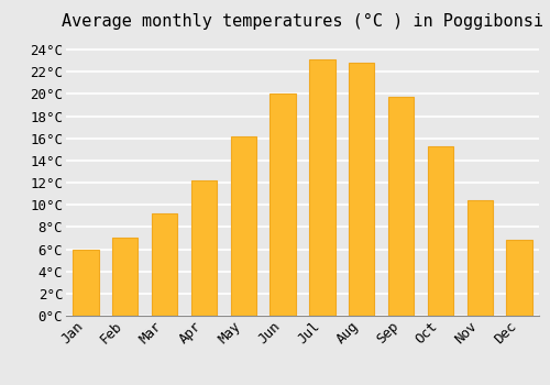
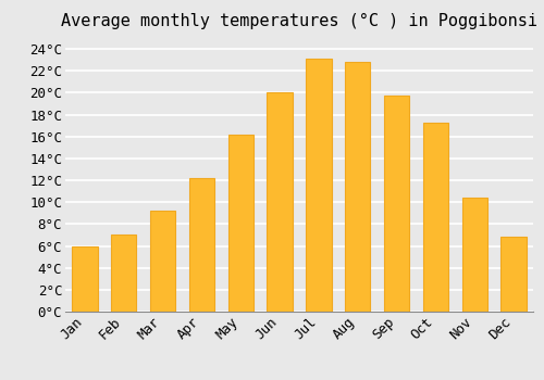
Oct: 15.3°C -> 17.3°C
